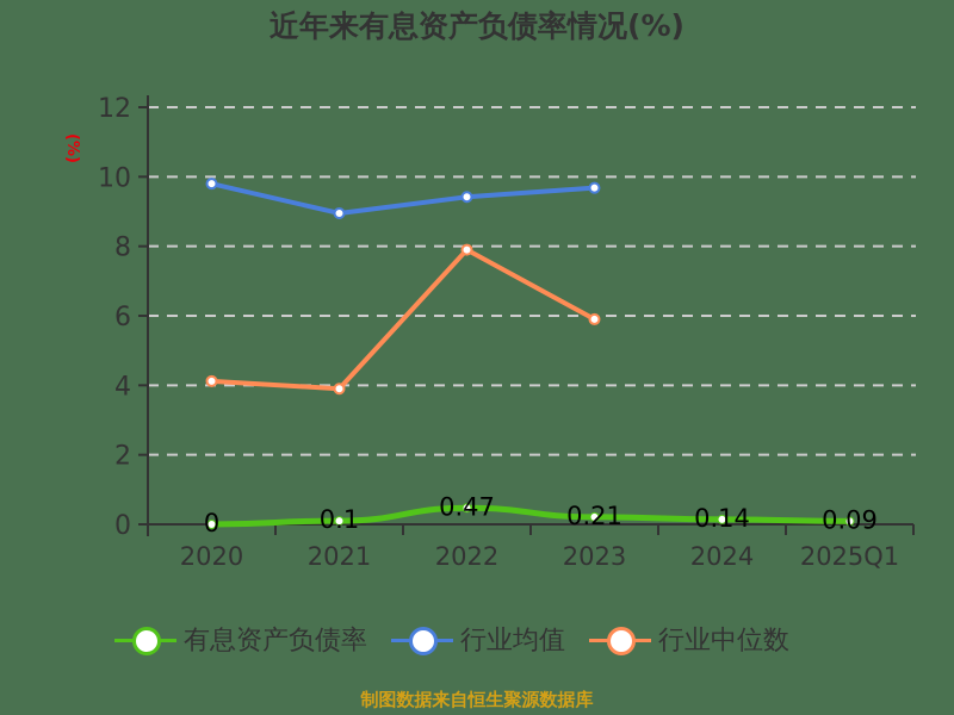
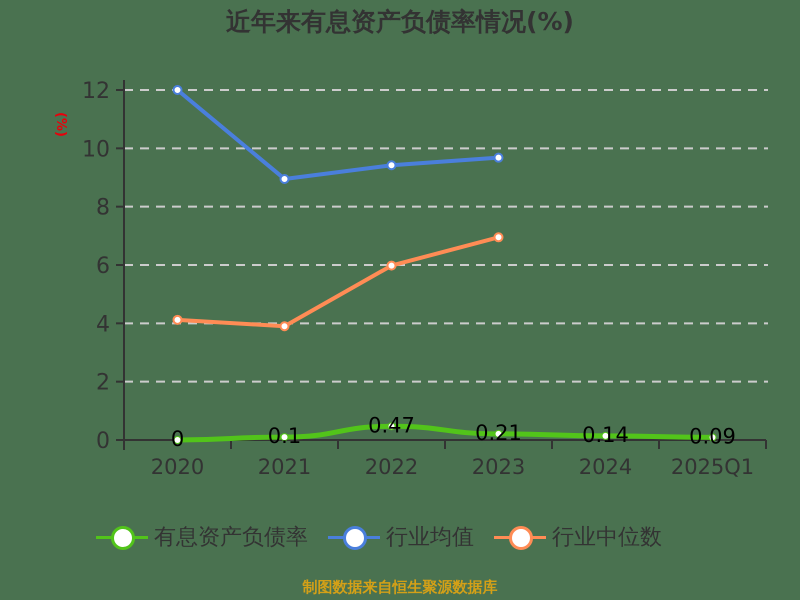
行业均值/2020: 9.8 -> 12.0
行业中位数/2022: 7.9 -> 6.0
行业中位数/2023: 5.9 -> 7.0
